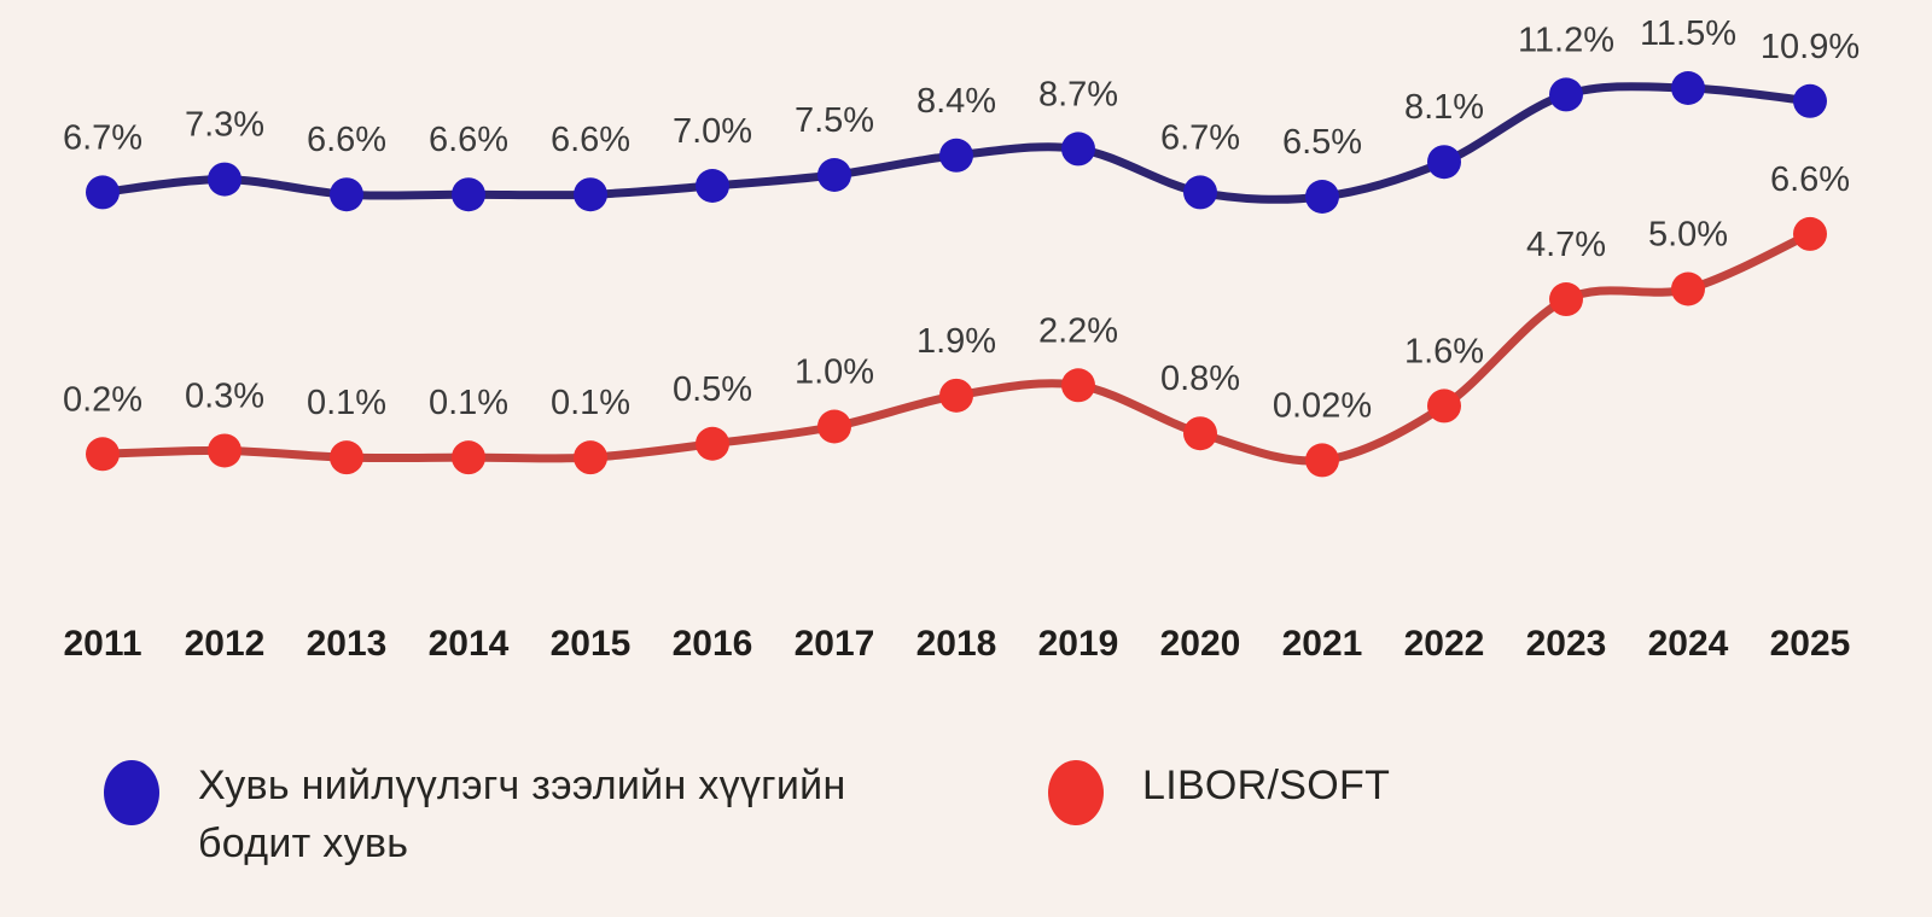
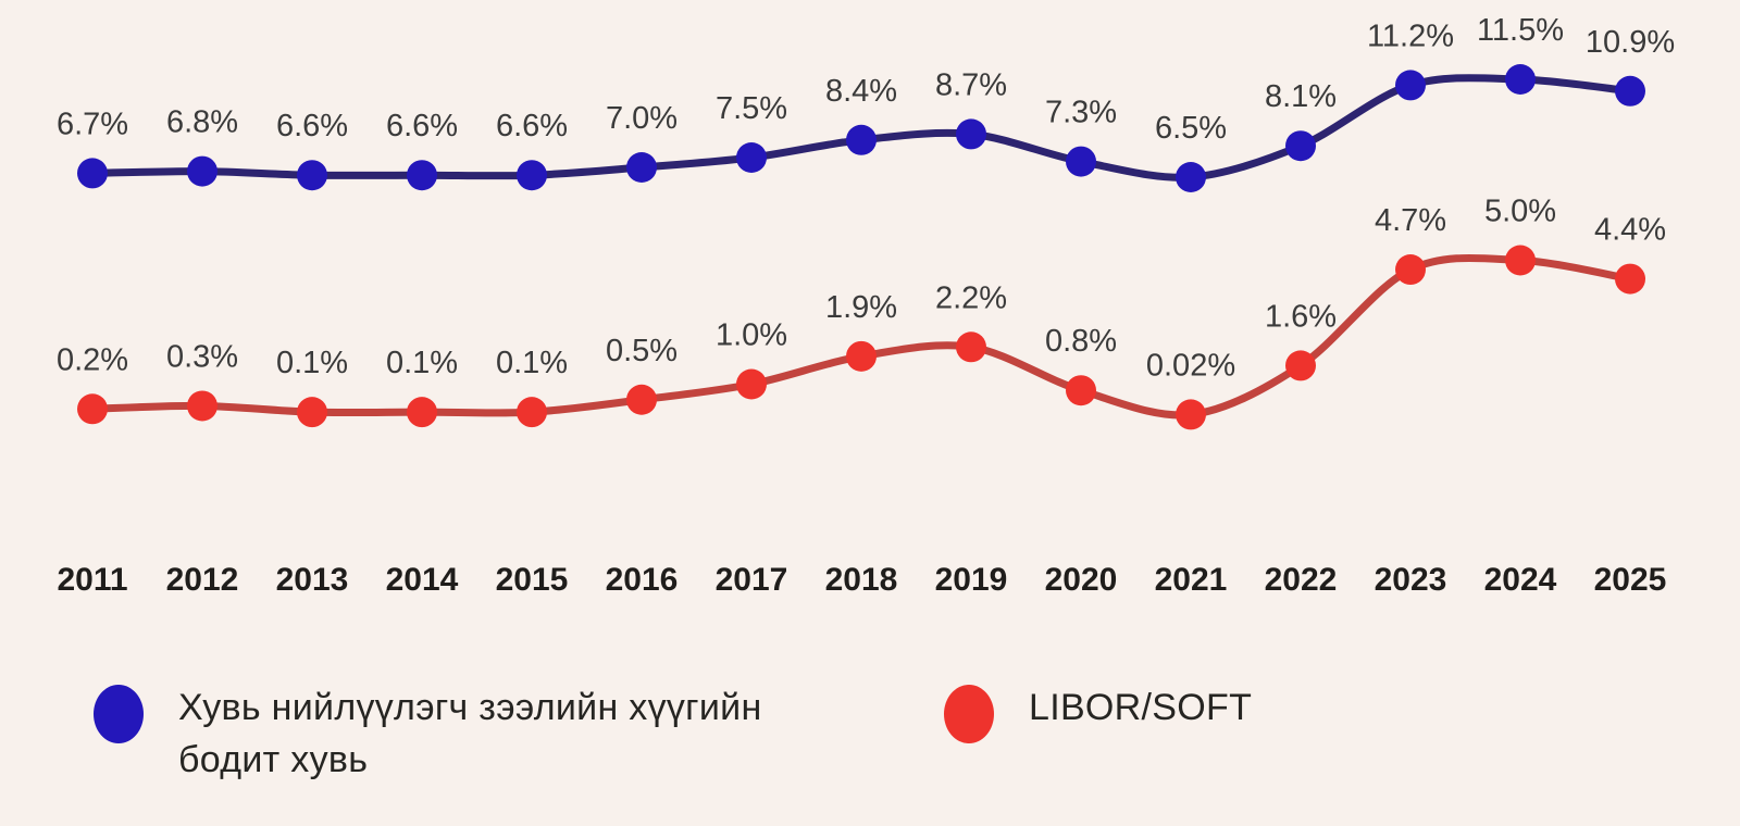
Хувь нийлүүлэгч зээлийн хүүгийн бодит хувь/2012: 7.3% -> 6.8%
Хувь нийлүүлэгч зээлийн хүүгийн бодит хувь/2020: 6.7% -> 7.3%
LIBOR/SOFT/2025: 6.6% -> 4.4%
